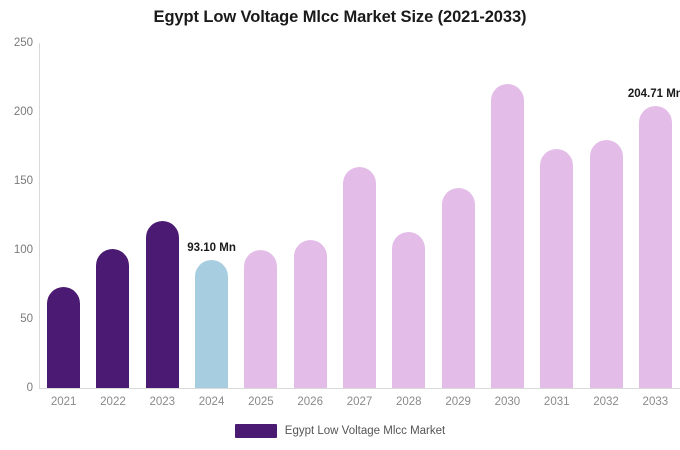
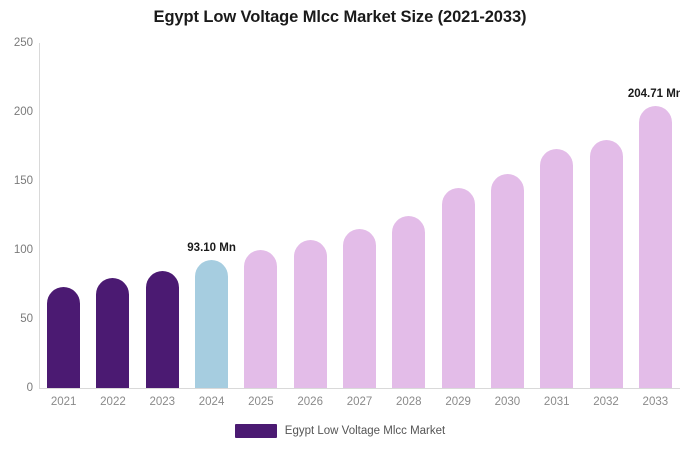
2022: 101 -> 80
2023: 121 -> 85
2027: 160 -> 116
2028: 113 -> 125
2030: 220 -> 155
